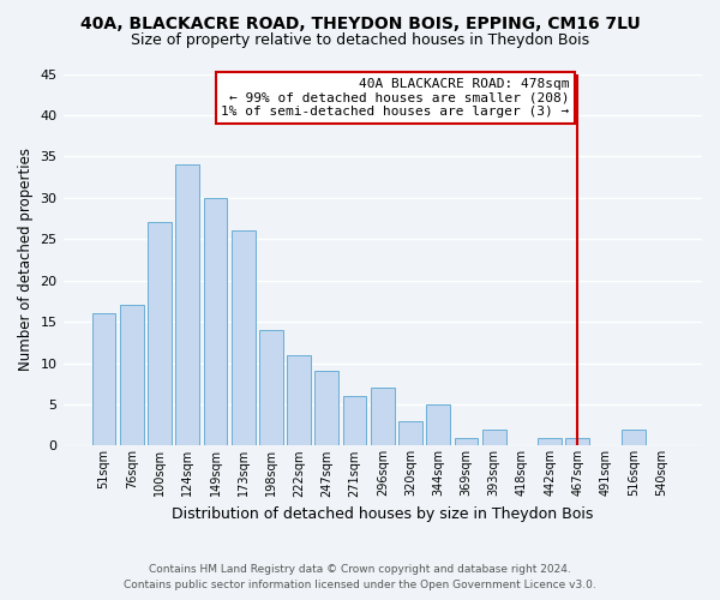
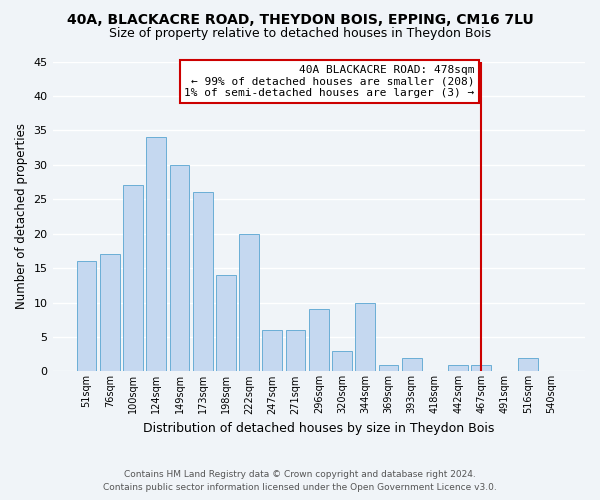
222sqm: 11 -> 20
247sqm: 9 -> 6
296sqm: 7 -> 9
344sqm: 5 -> 10
